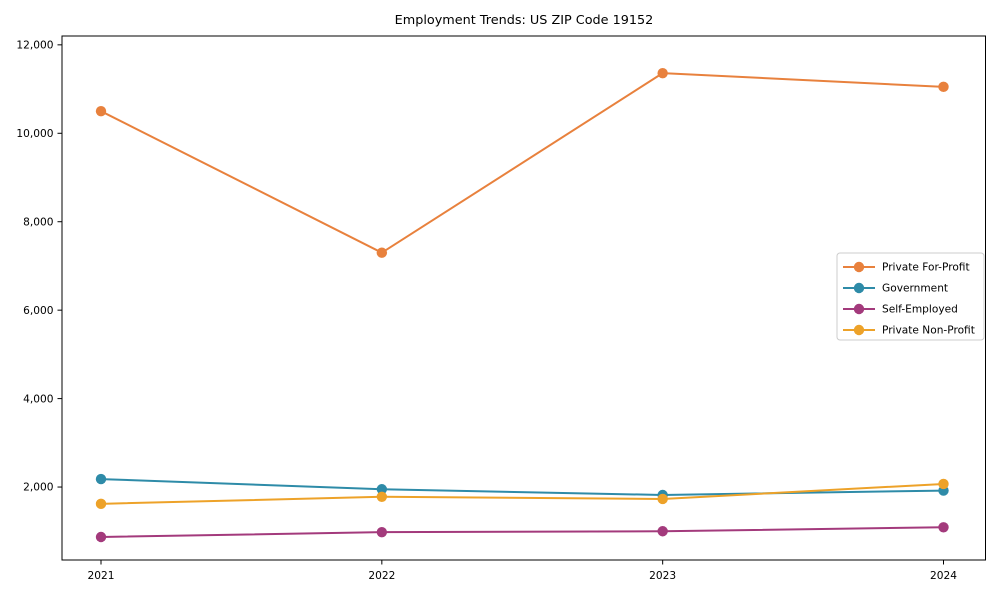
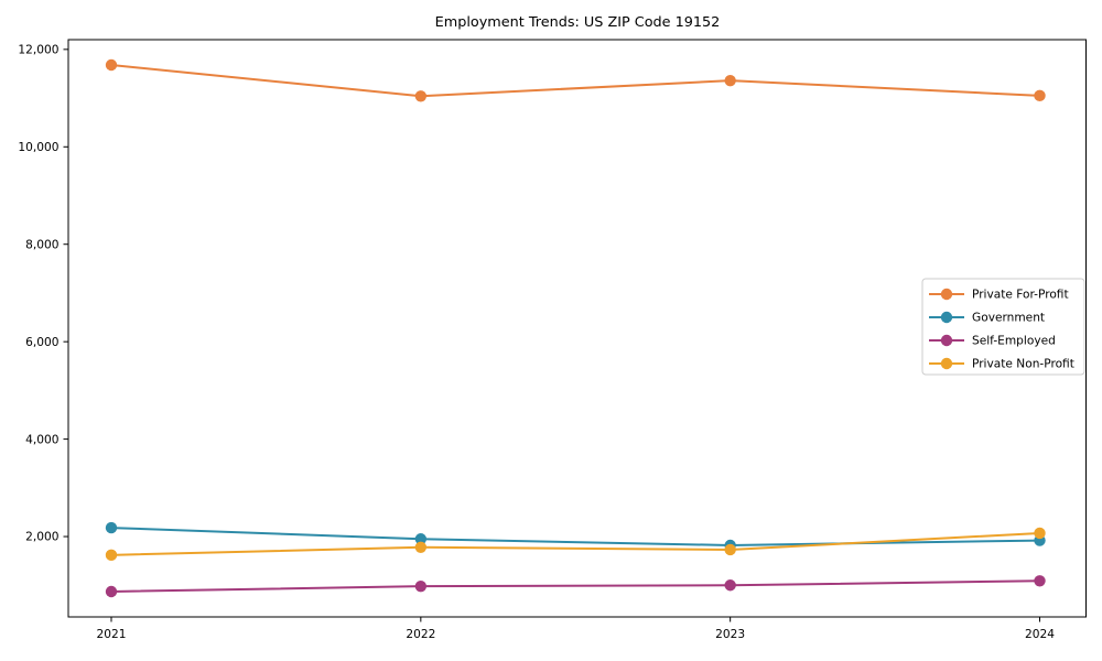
Private For-Profit/2021: 10500 -> 11700
Private For-Profit/2022: 7300 -> 11000
